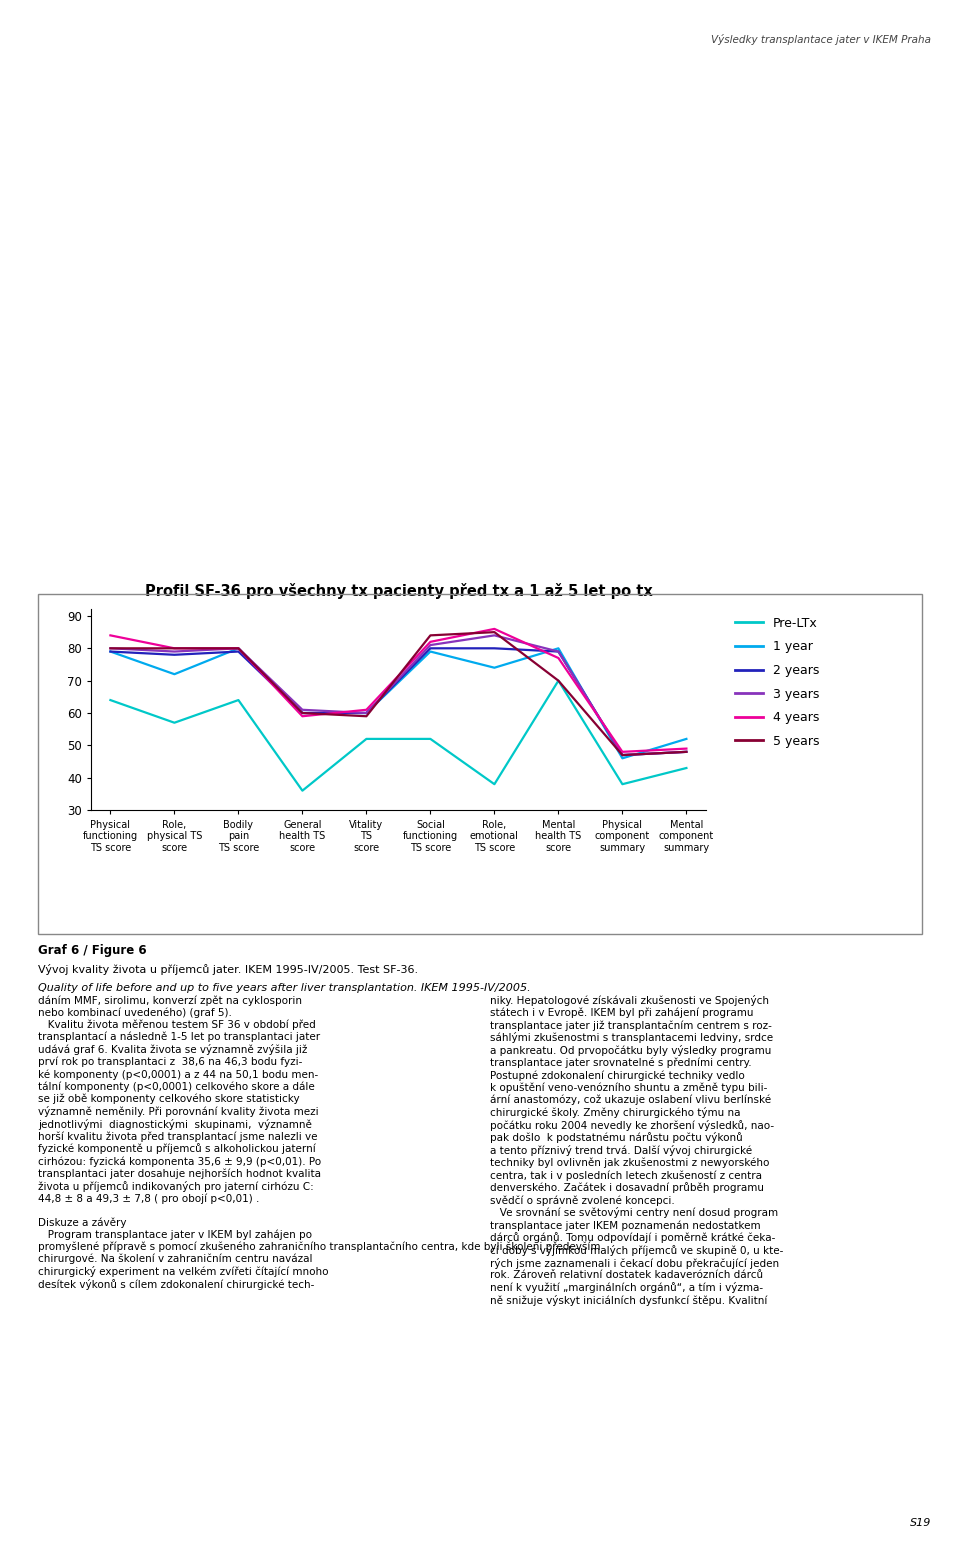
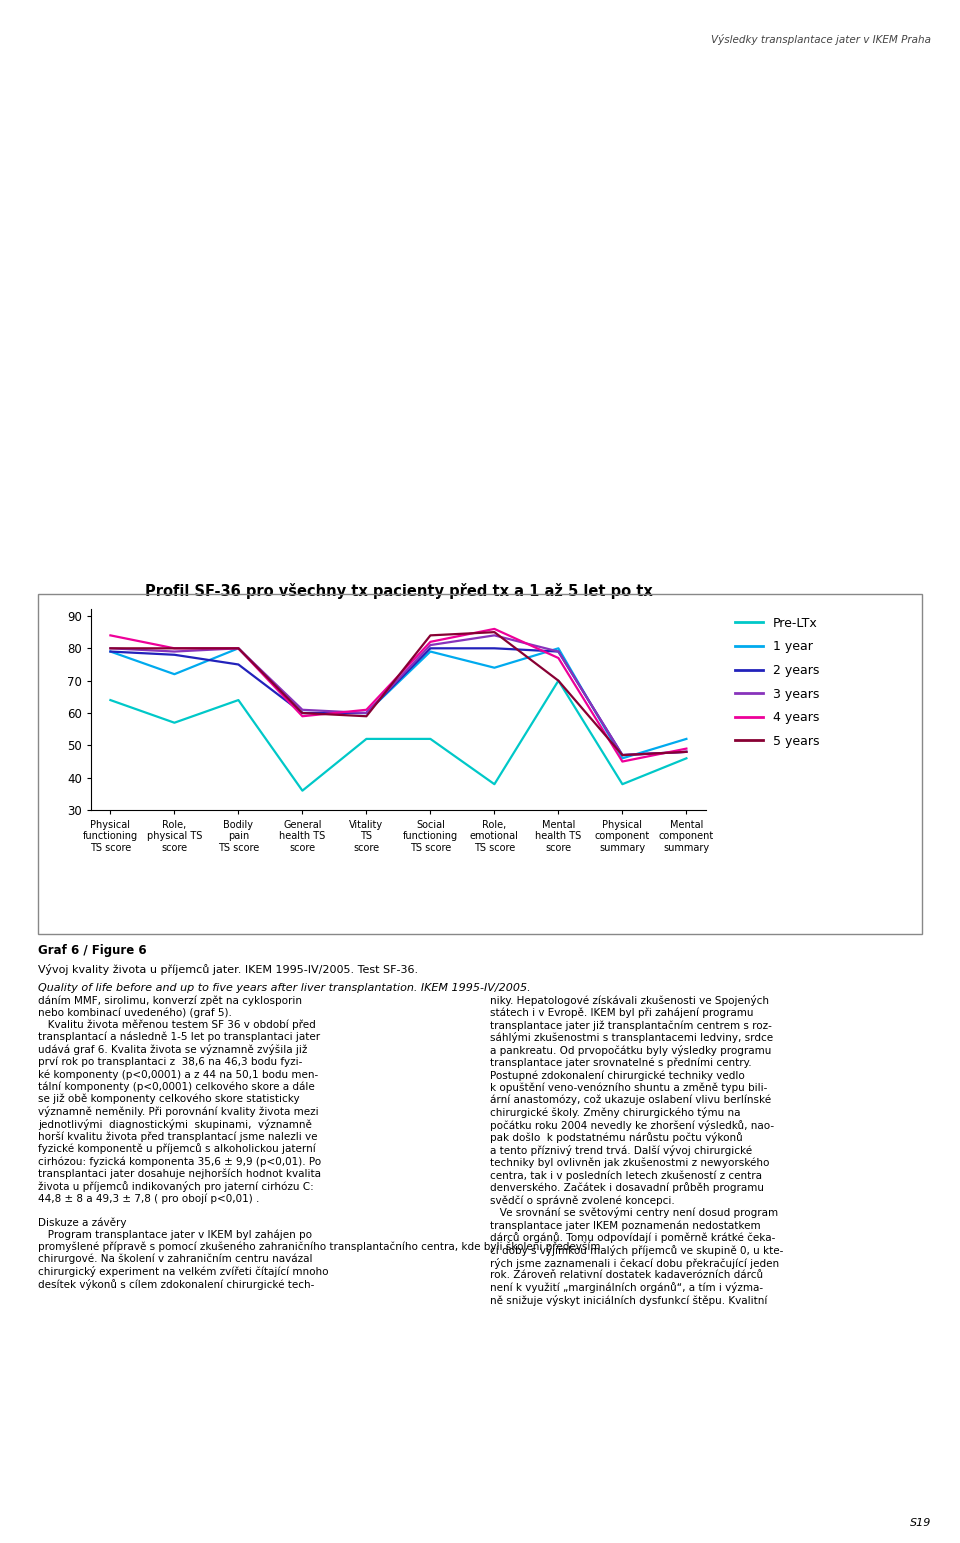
2 years/Bodily pain TS score: 79 -> 75
4 years/Physical component summary: 48 -> 45
Pre-LTx/Mental component summary: 43 -> 46
